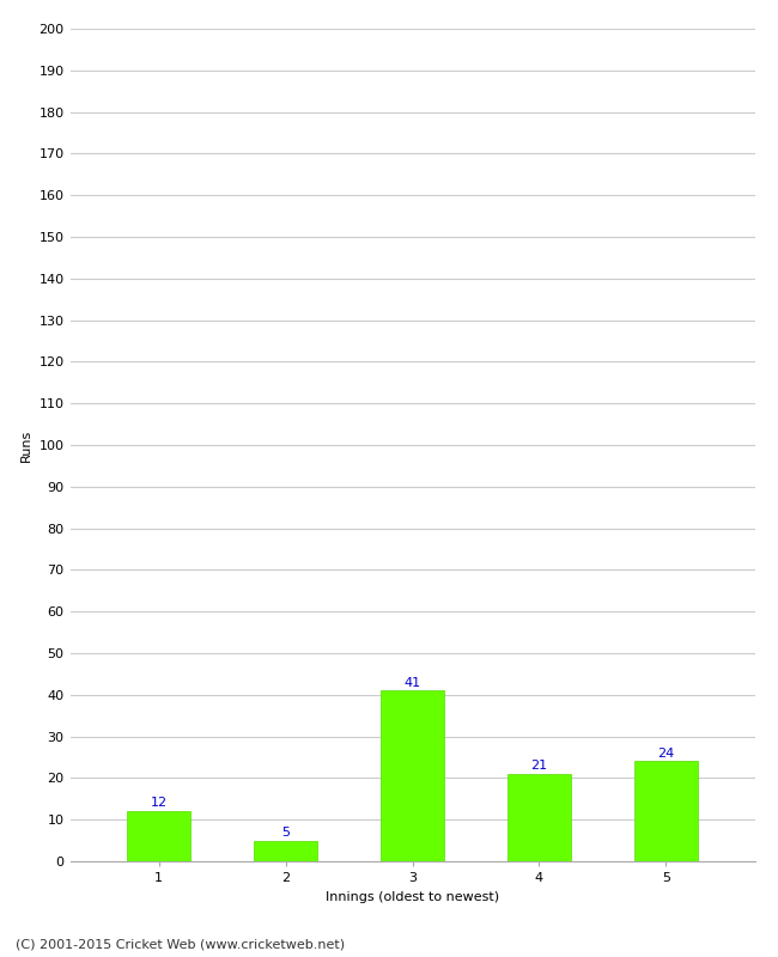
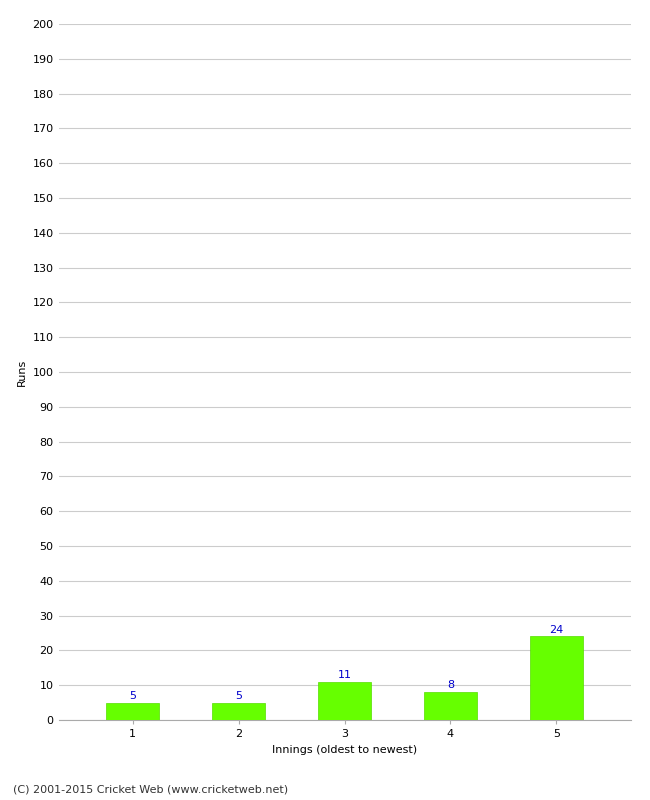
1: 12 -> 5
3: 41 -> 11
4: 21 -> 8
